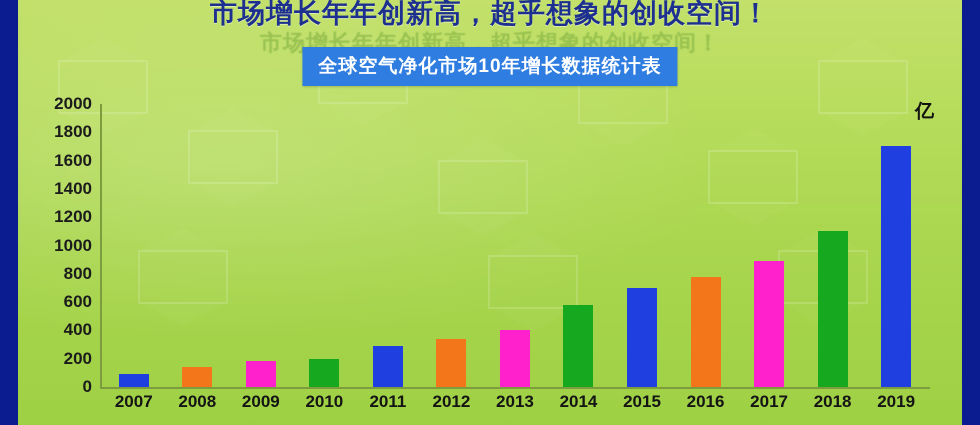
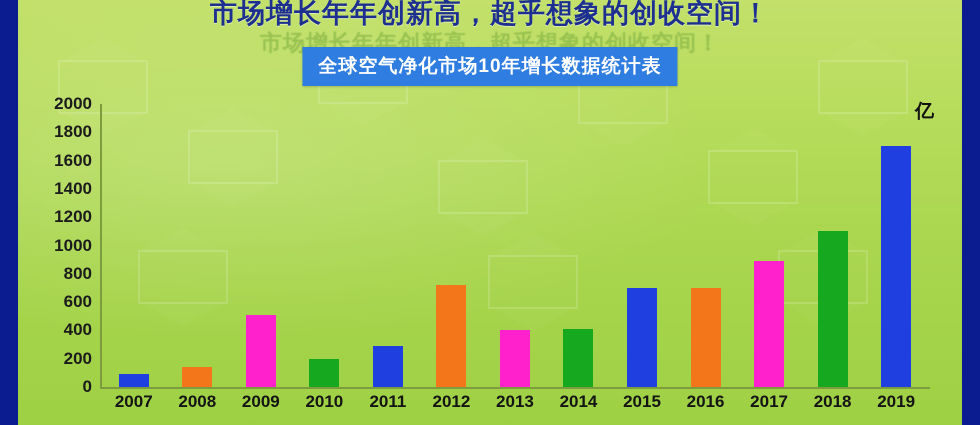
2009: 180 -> 510
2012: 340 -> 720
2014: 580 -> 410
2016: 780 -> 700
